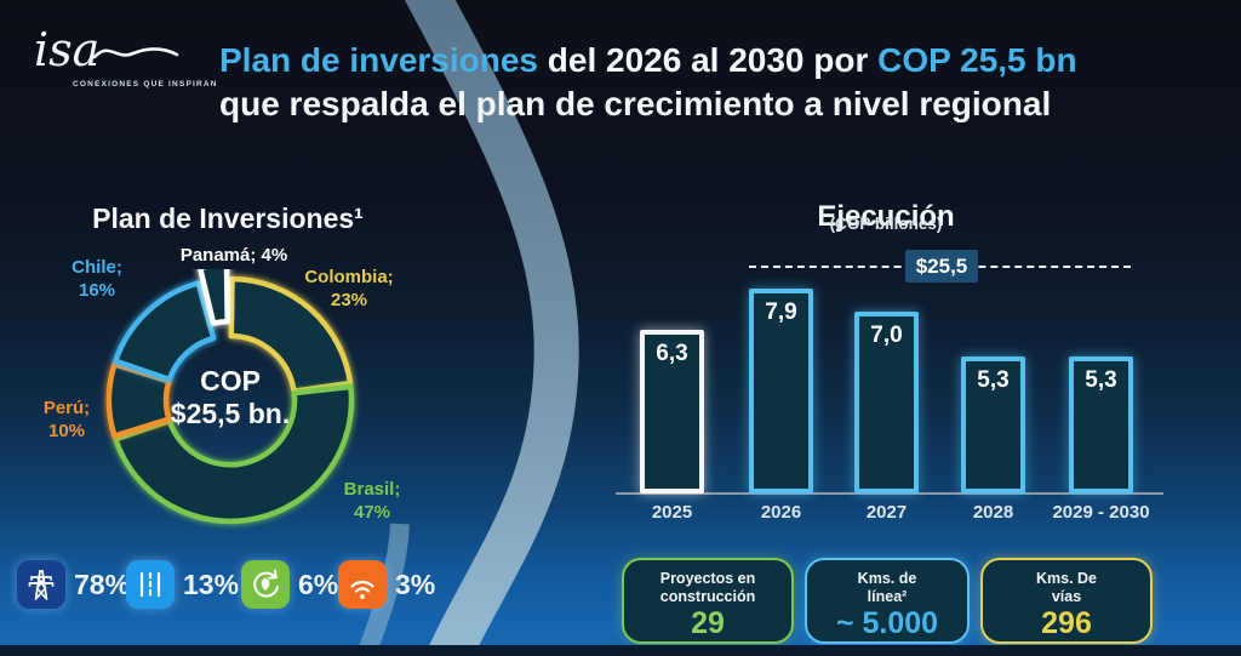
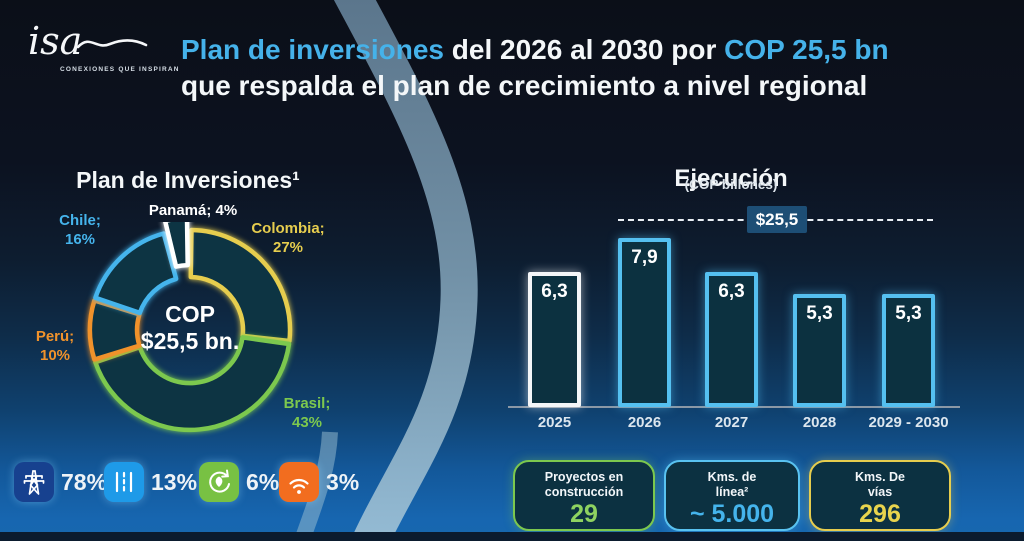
Plan de Inversiones¹/Colombia;: 23% -> 27%
Plan de Inversiones¹/Brasil;: 47% -> 43%
Ejecución/2027: 7,0 -> 6,3
